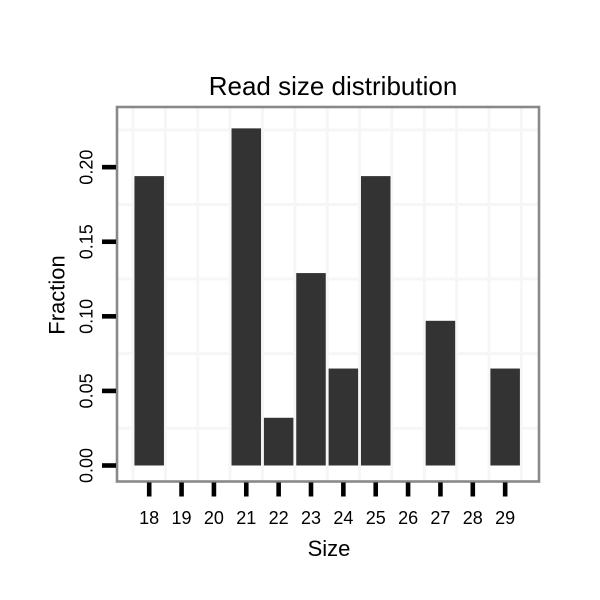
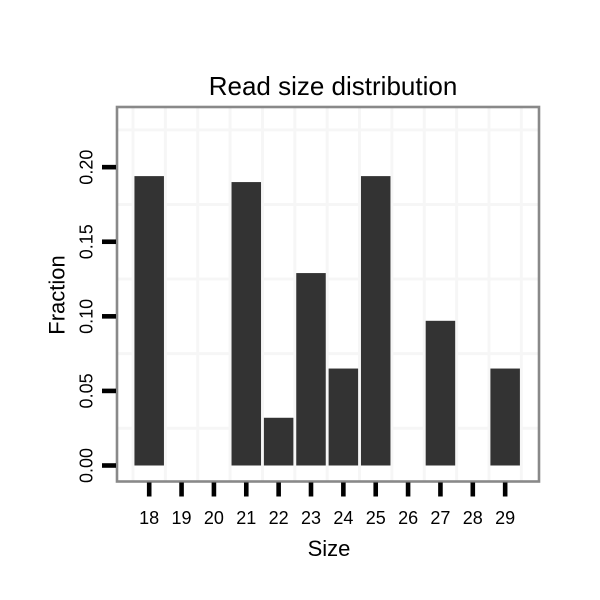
21: 0.226 -> 0.190
